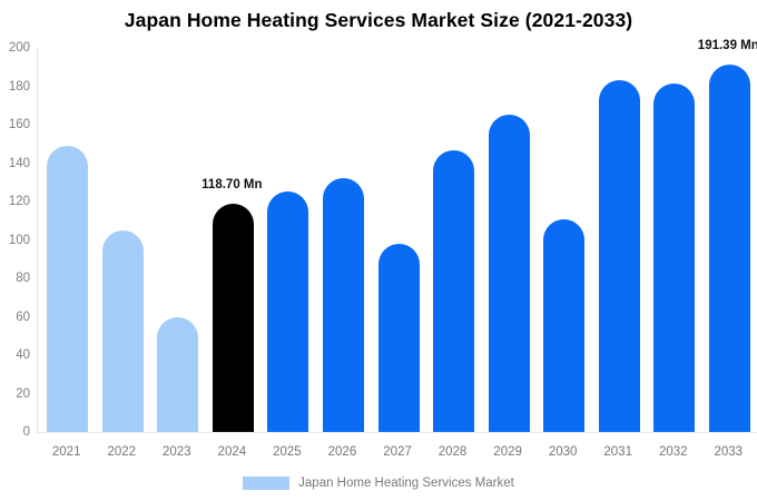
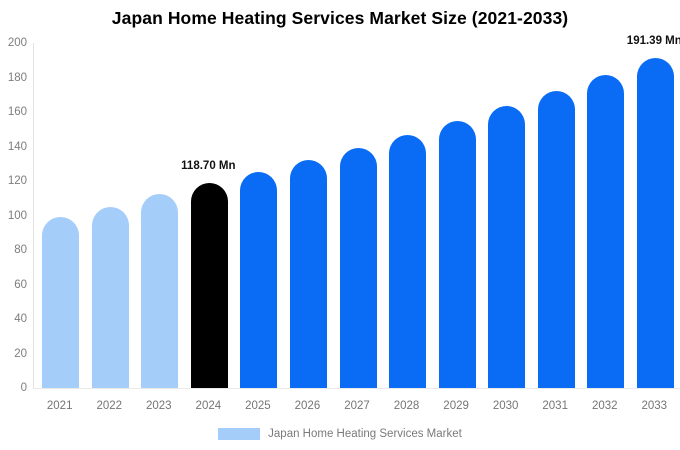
2021: 149 -> 99
2023: 60 -> 112
2027: 98 -> 139
2029: 165 -> 155
2030: 111 -> 163
2031: 183 -> 172
